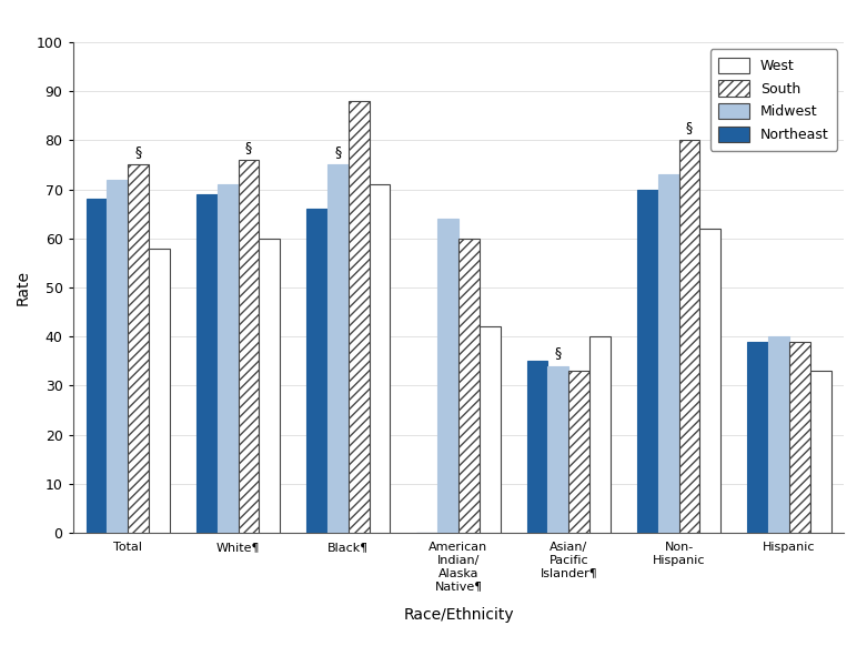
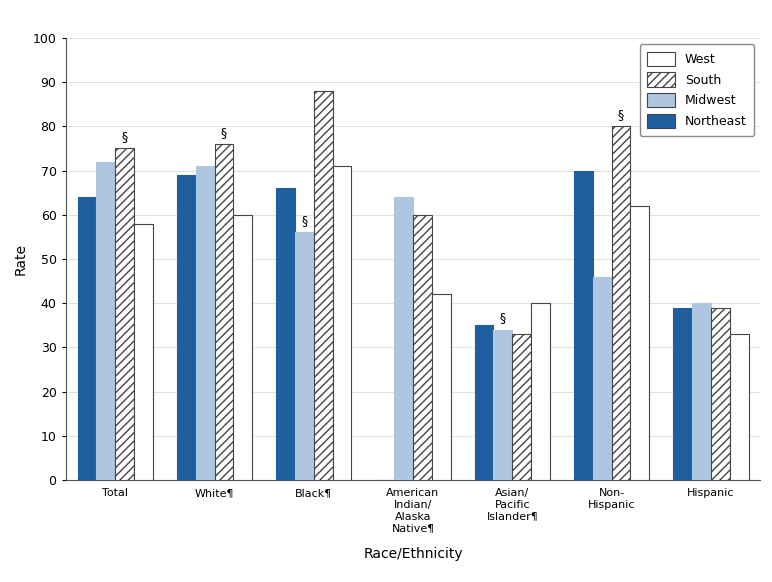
Northeast/Total: 68 -> 64
Midwest/Black¶: 75 -> 56
Midwest/Non- Hispanic: 73 -> 46
